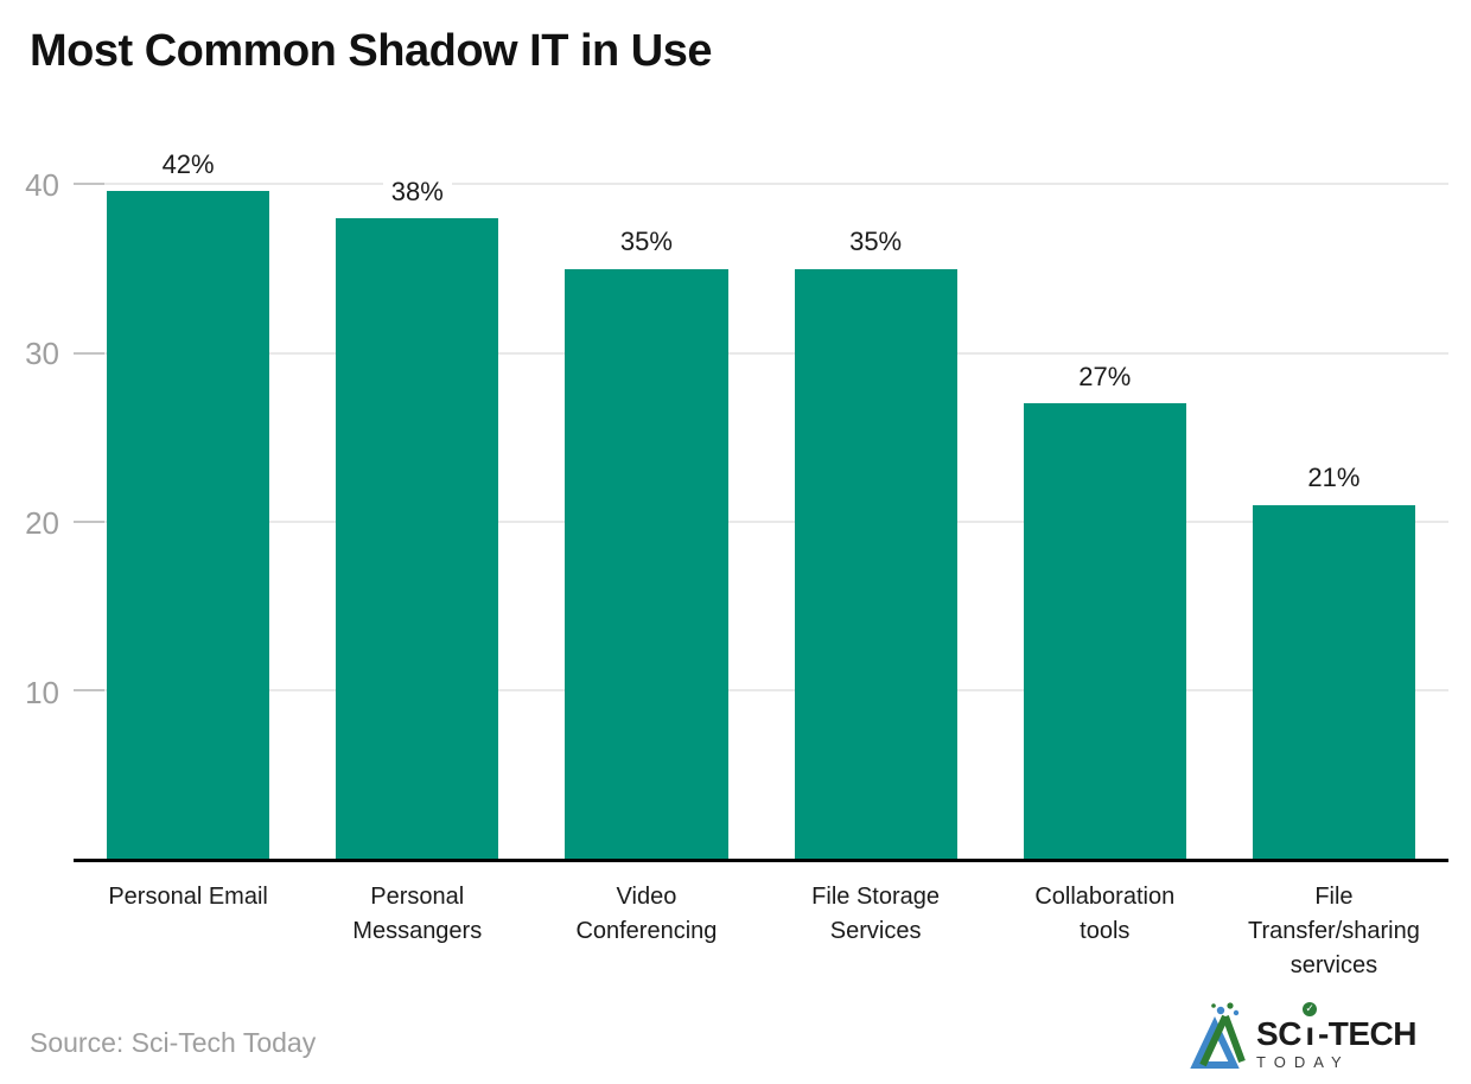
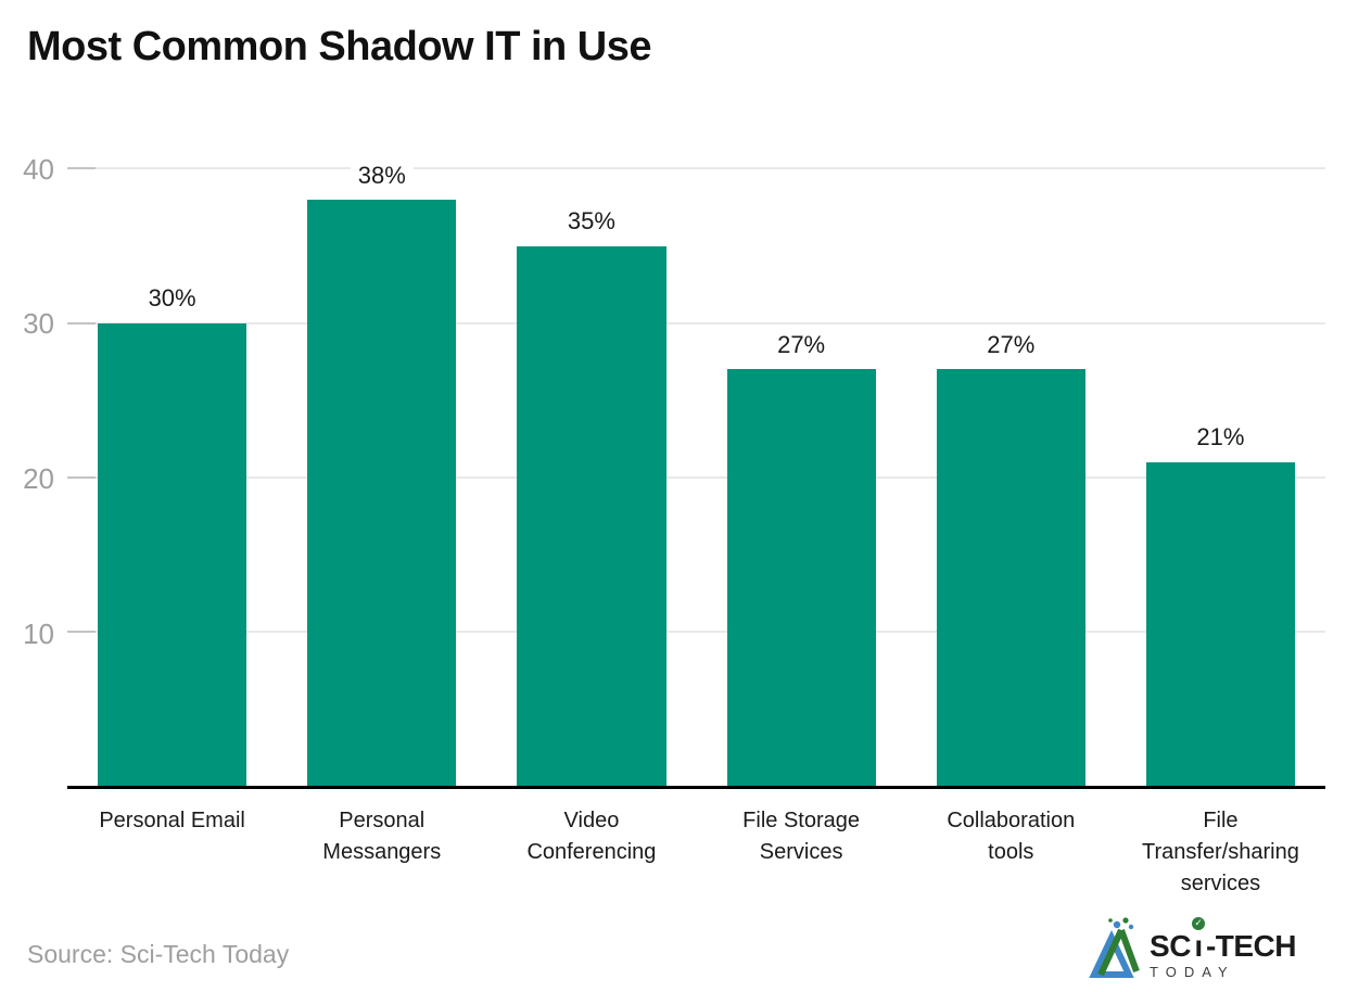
Personal Email: 42% -> 30%
File Storage Services: 35% -> 27%
